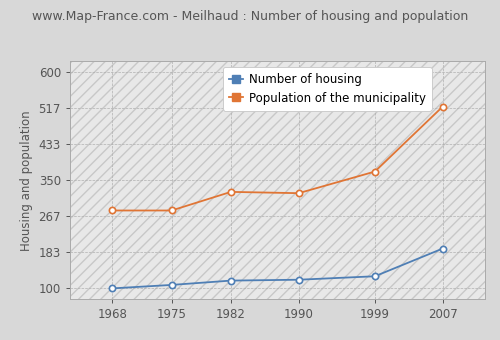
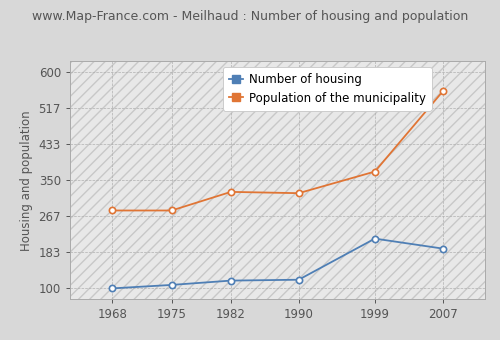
Number of housing/1999: 128 -> 215
Population of the municipality/2007: 520 -> 555
